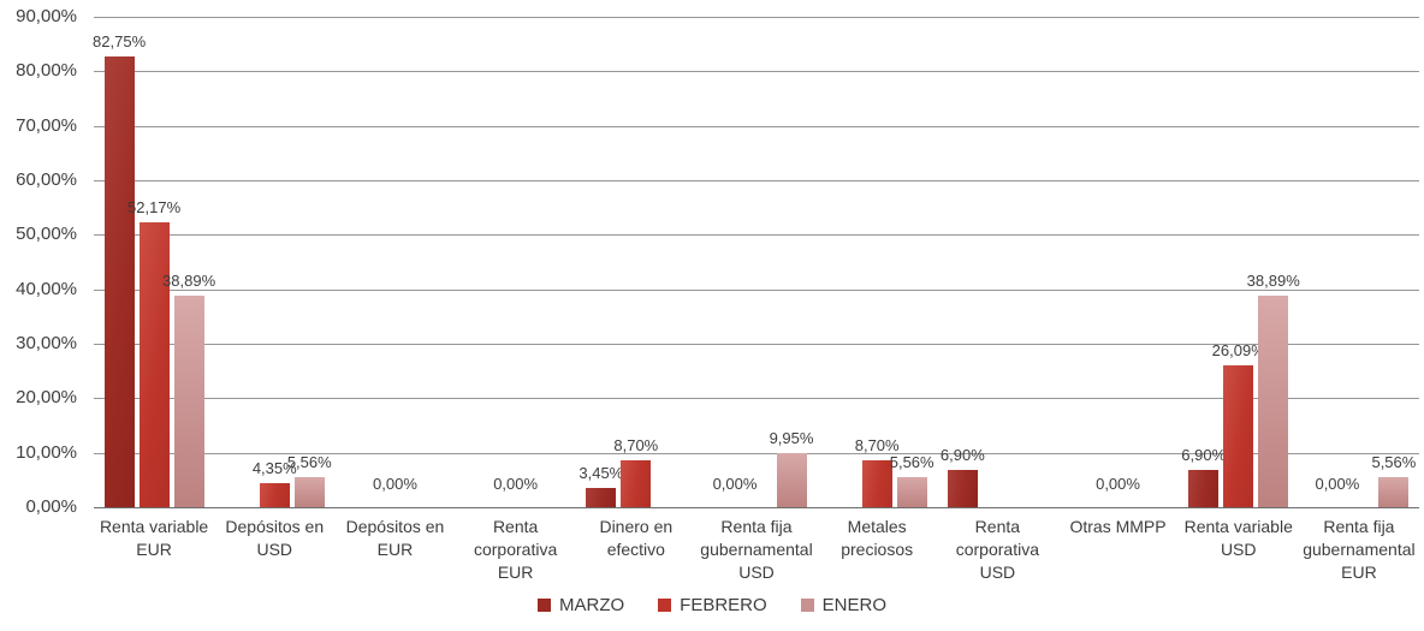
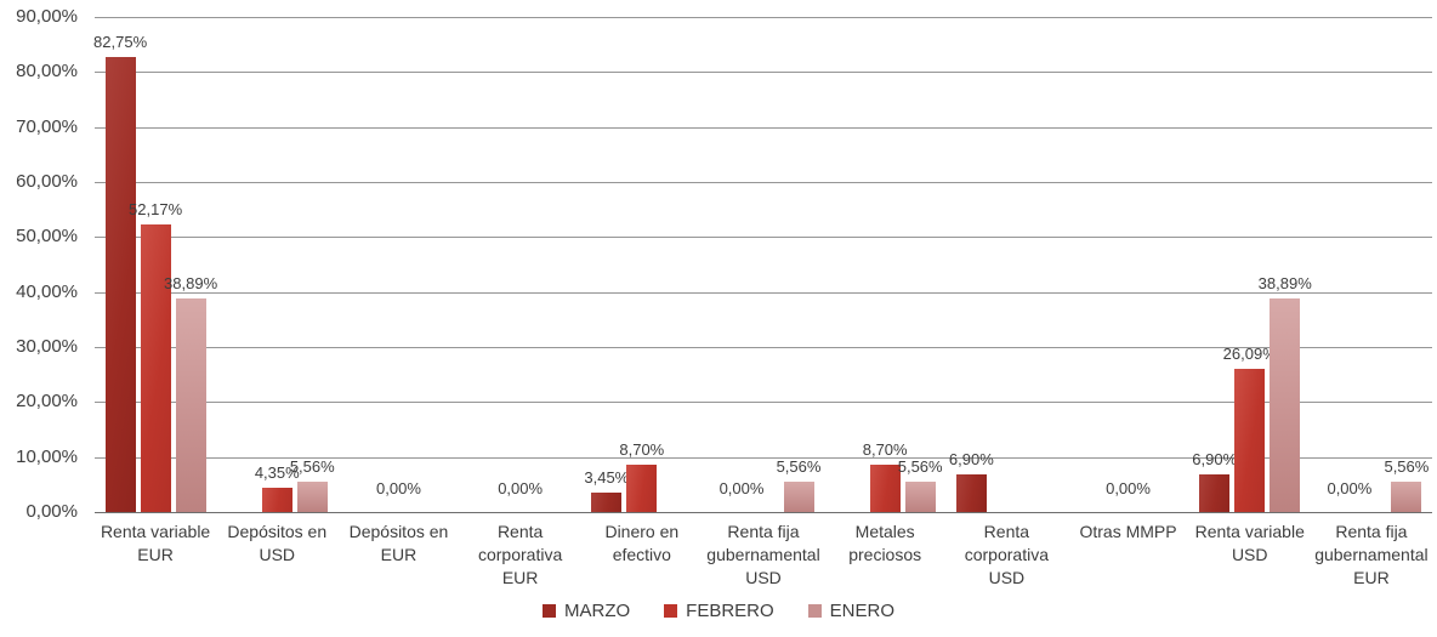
ENERO/Renta fija gubernamental USD: 9,95% -> 5,56%
